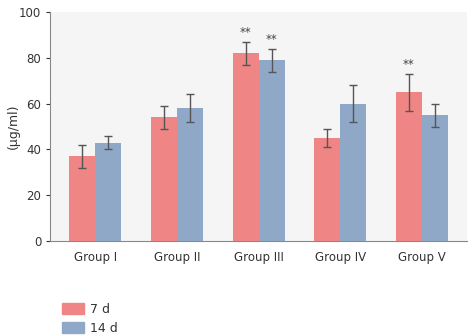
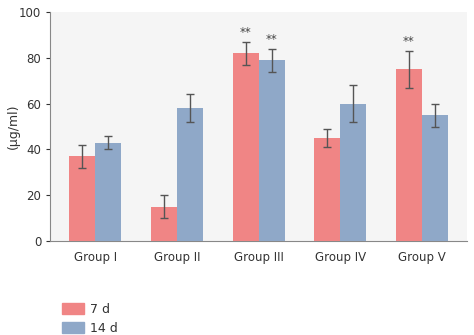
7 d/Group II: 54 -> 15
7 d/Group V: 65 -> 75
